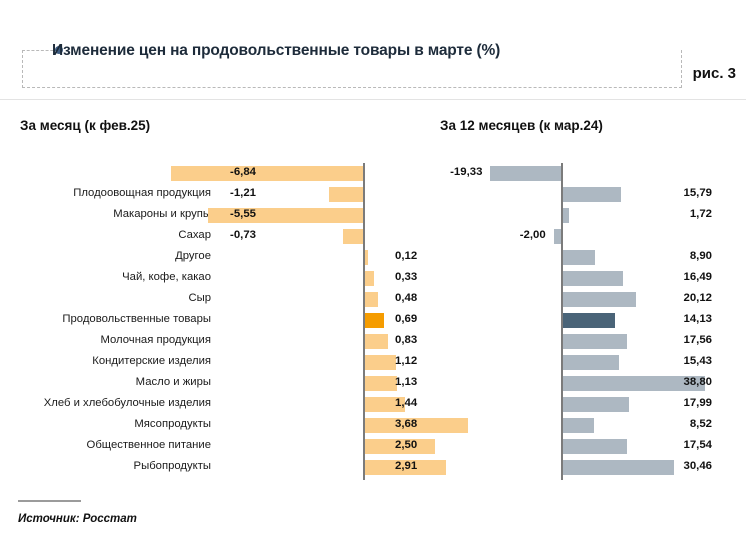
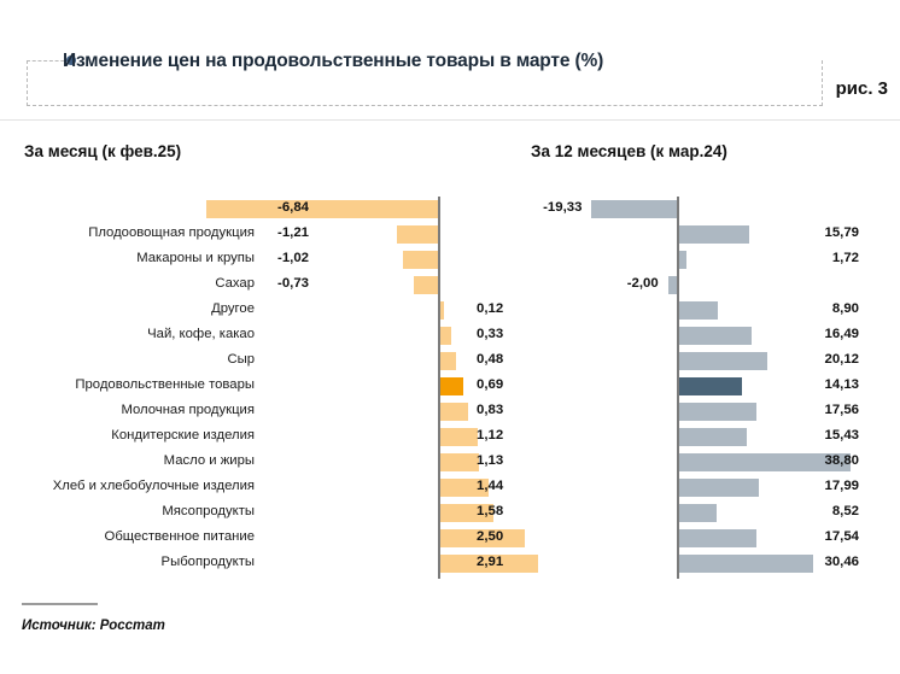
За месяц (к фев.25)/Макароны и крупы: -5,55 -> -1,02
За месяц (к фев.25)/Мясопродукты: 3,68 -> 1,58
